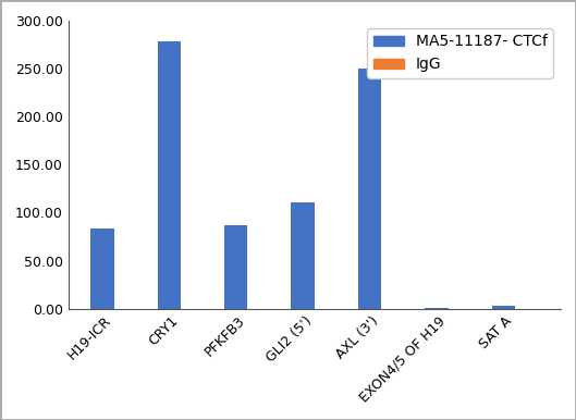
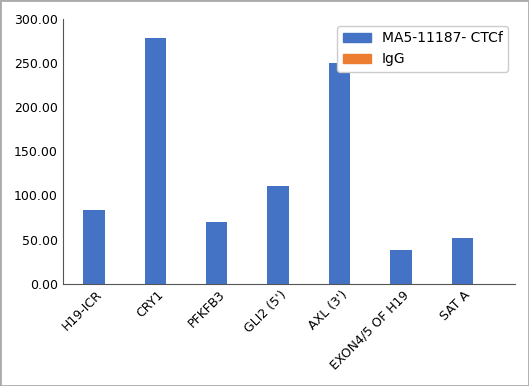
MA5-11187- CTCf/PFKFB3: 87 -> 70
MA5-11187- CTCf/EXON4/5 OF H19: 0 -> 38
MA5-11187- CTCf/SAT A: 3 -> 52
